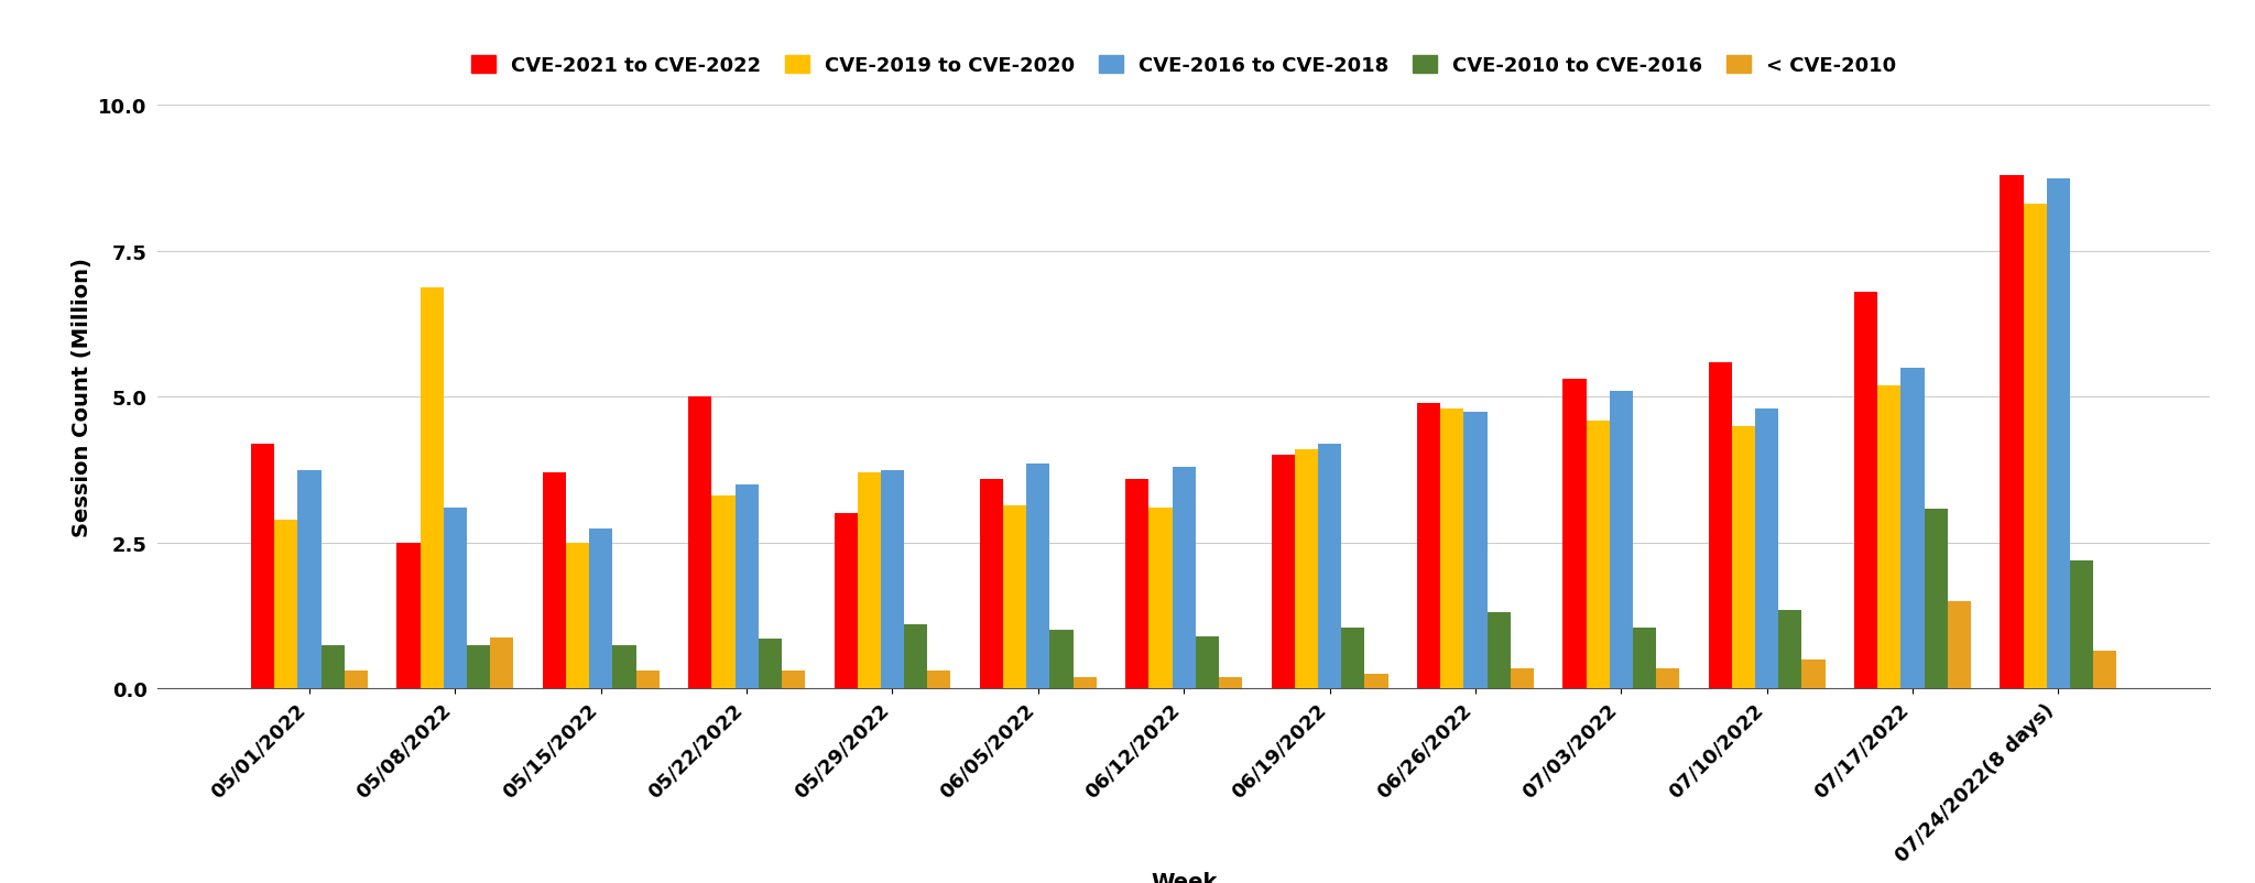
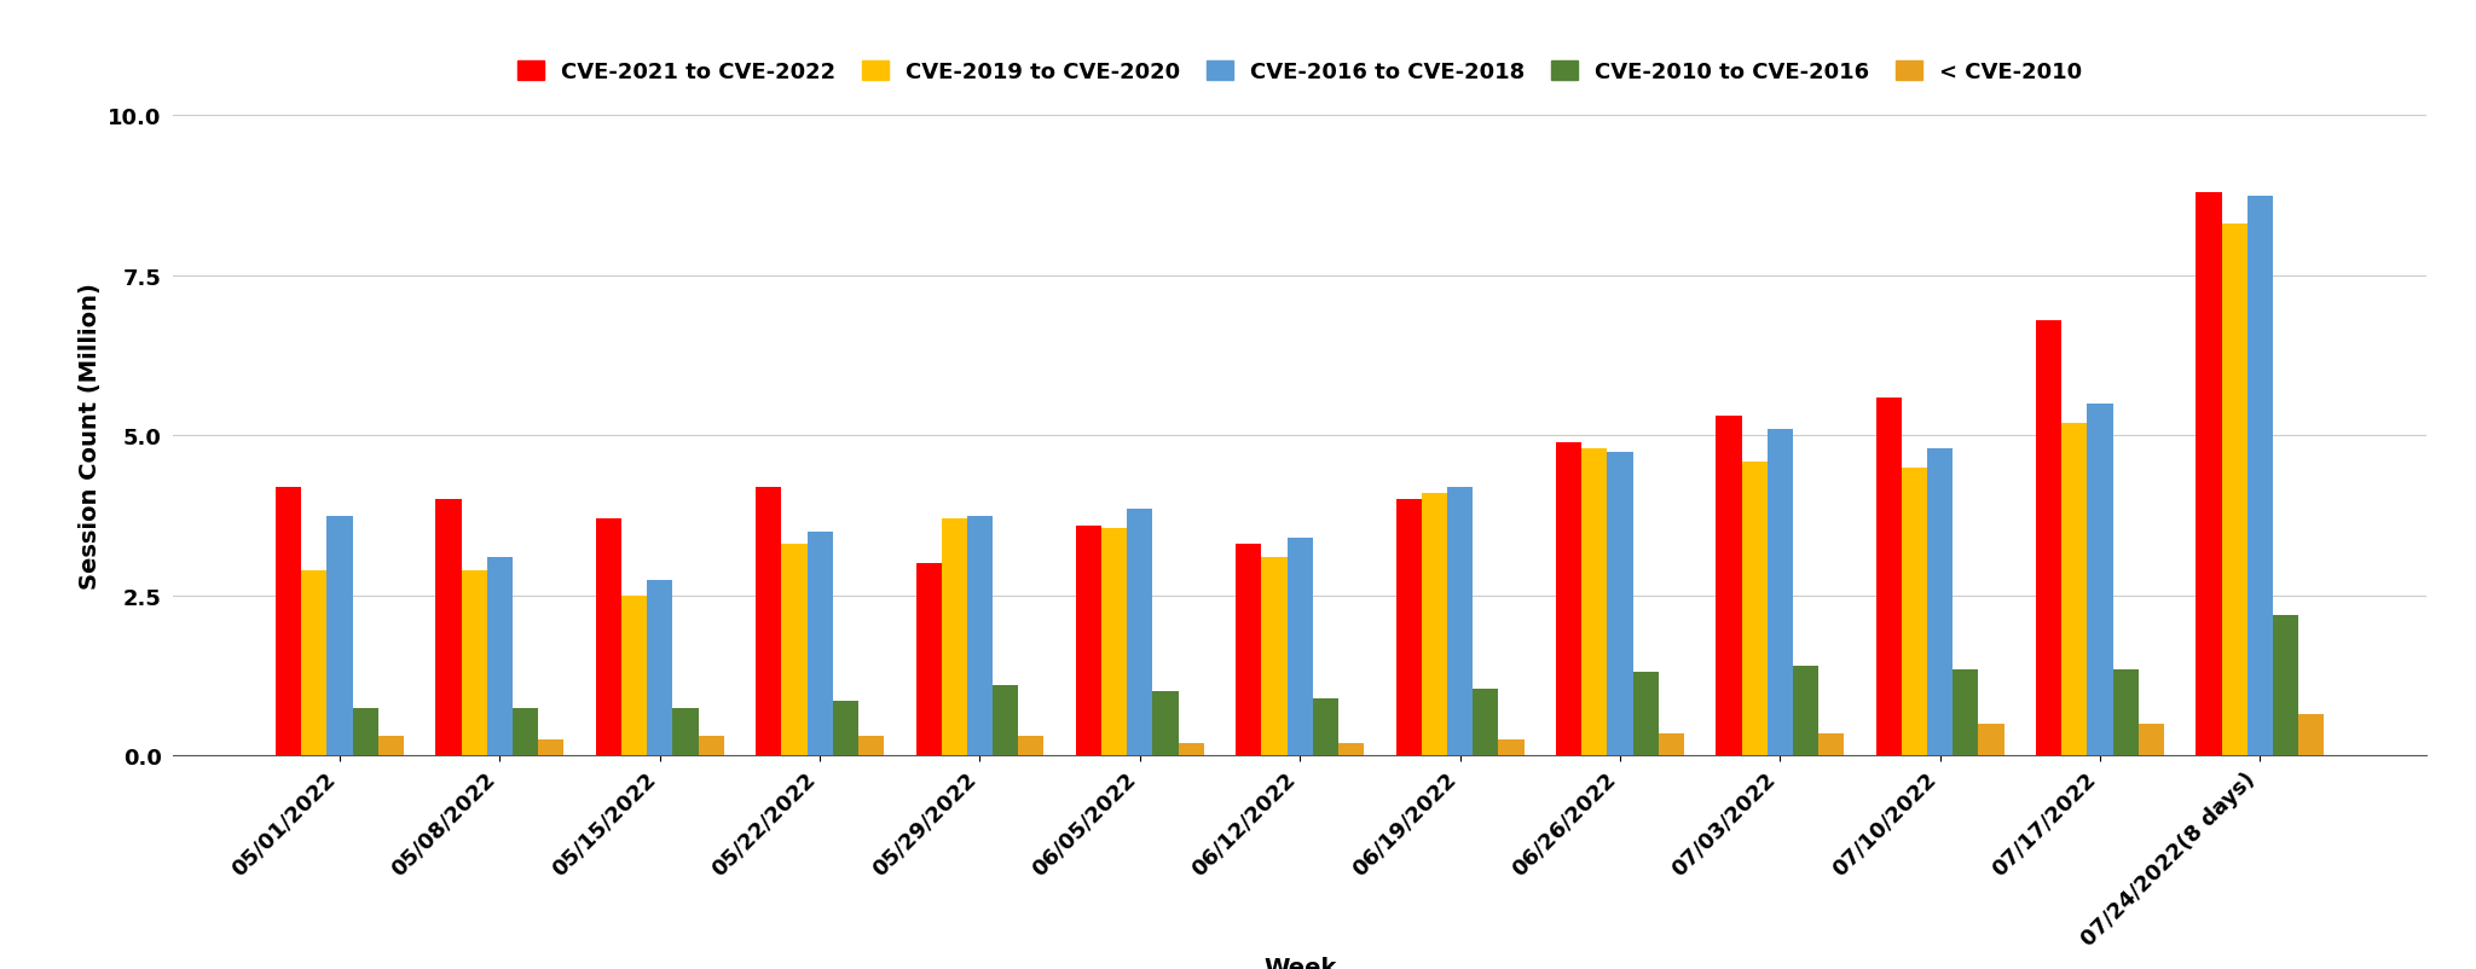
CVE-2021 to CVE-2022/05/08/2022: 2.5 -> 4.0
CVE-2019 to CVE-2020/05/08/2022: 6.88 -> 2.90
< CVE-2010/05/08/2022: 0.88 -> 0.25
CVE-2021 to CVE-2022/05/22/2022: 5.0 -> 4.2
CVE-2019 to CVE-2020/06/05/2022: 3.14 -> 3.55
CVE-2021 to CVE-2022/06/12/2022: 3.6 -> 3.3
CVE-2016 to CVE-2018/06/12/2022: 3.80 -> 3.40
CVE-2010 to CVE-2016/07/03/2022: 1.04 -> 1.40
CVE-2010 to CVE-2016/07/17/2022: 3.08 -> 1.35
< CVE-2010/07/17/2022: 1.50 -> 0.50
